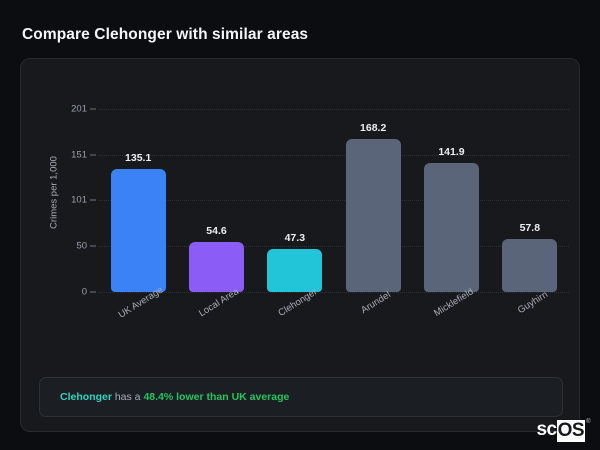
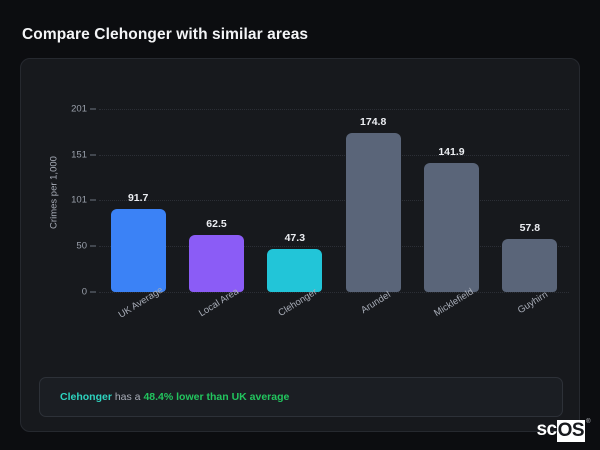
UK Average: 135.1 -> 91.7
Local Area: 54.6 -> 62.5
Arundel: 168.2 -> 174.8
